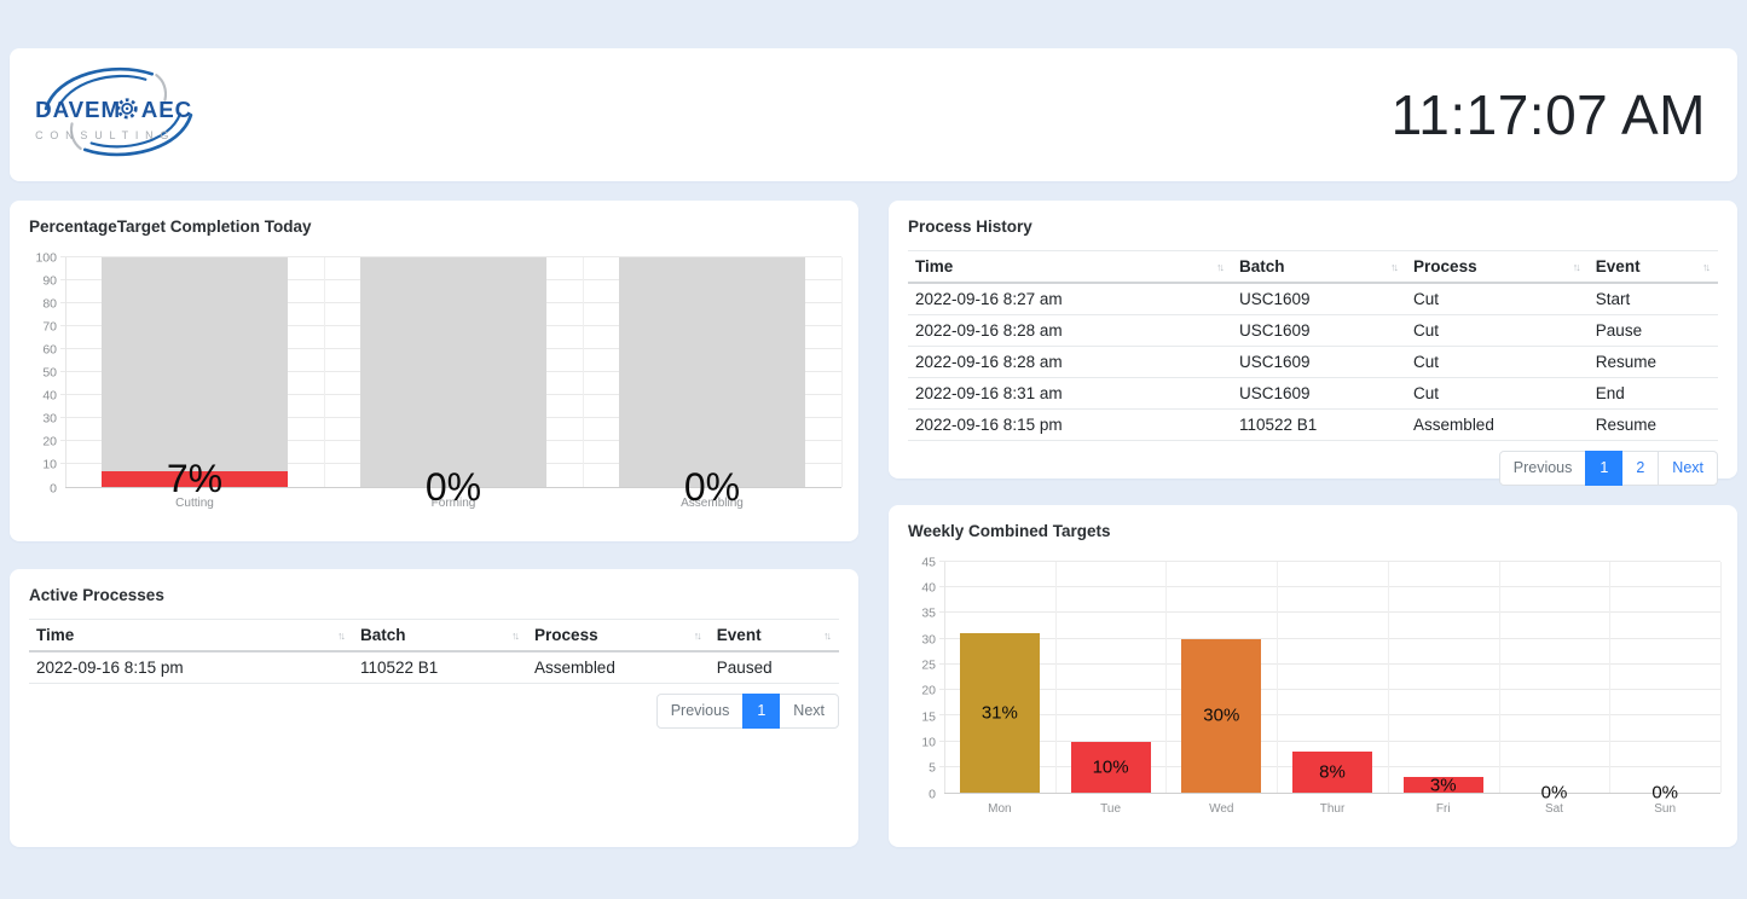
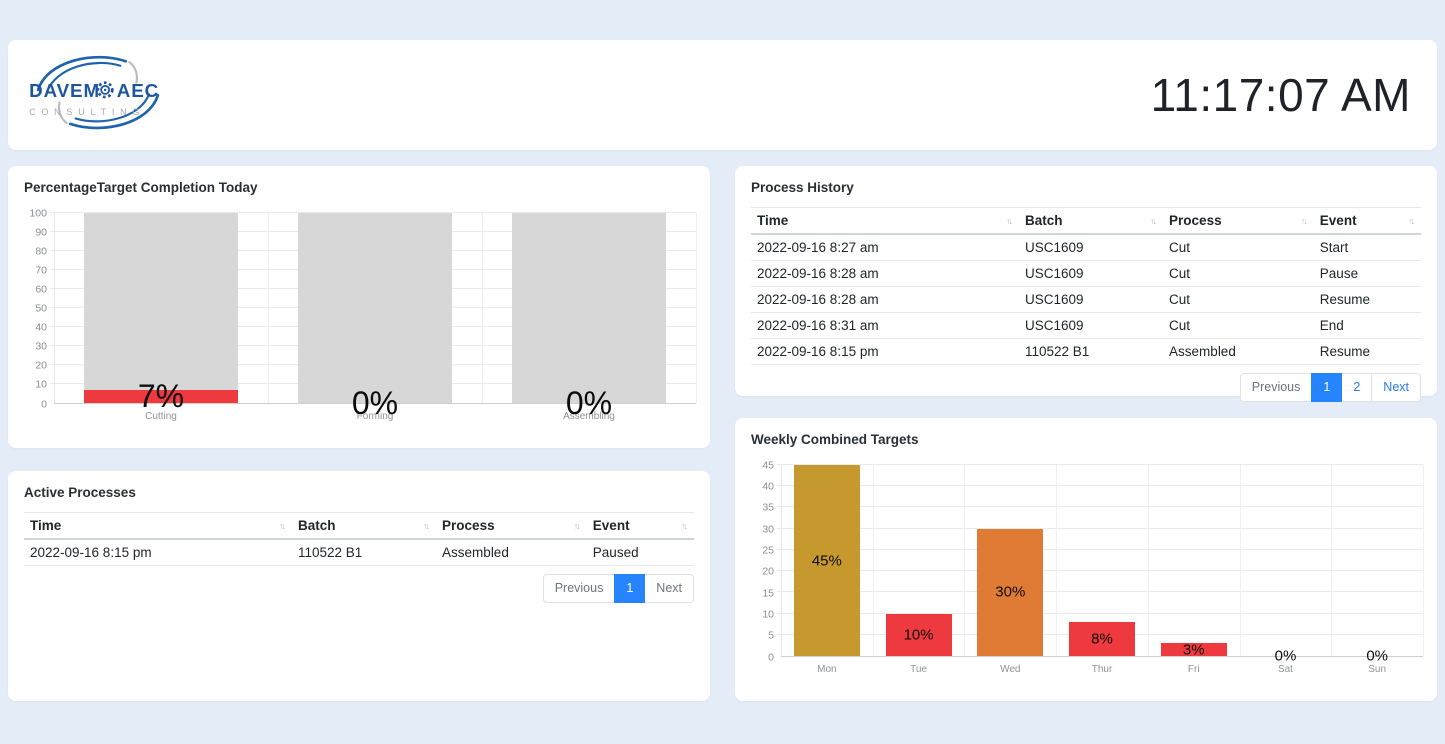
Weekly Combined Targets/Mon: 31% -> 45%
